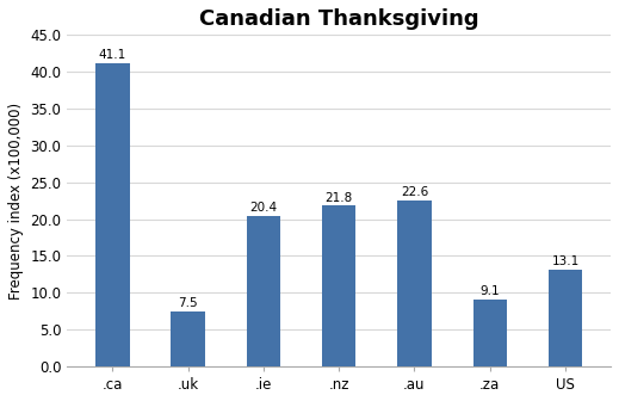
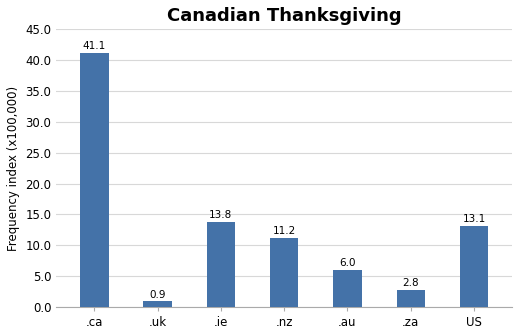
.uk: 7.5 -> 0.9
.ie: 20.4 -> 13.8
.nz: 21.8 -> 11.2
.au: 22.6 -> 6.0
.za: 9.1 -> 2.8
